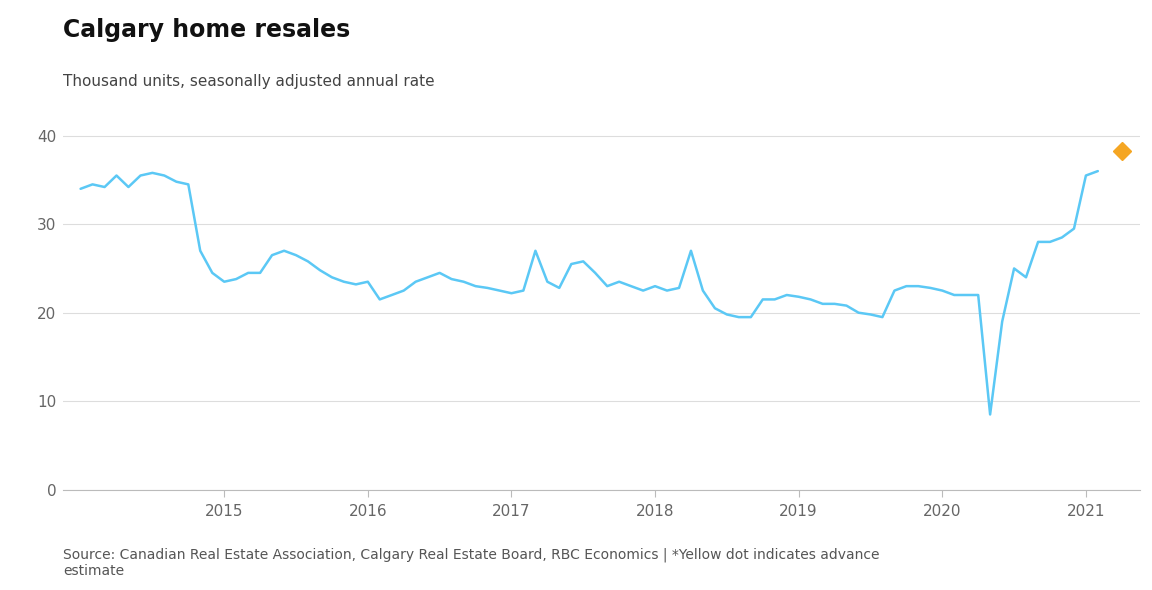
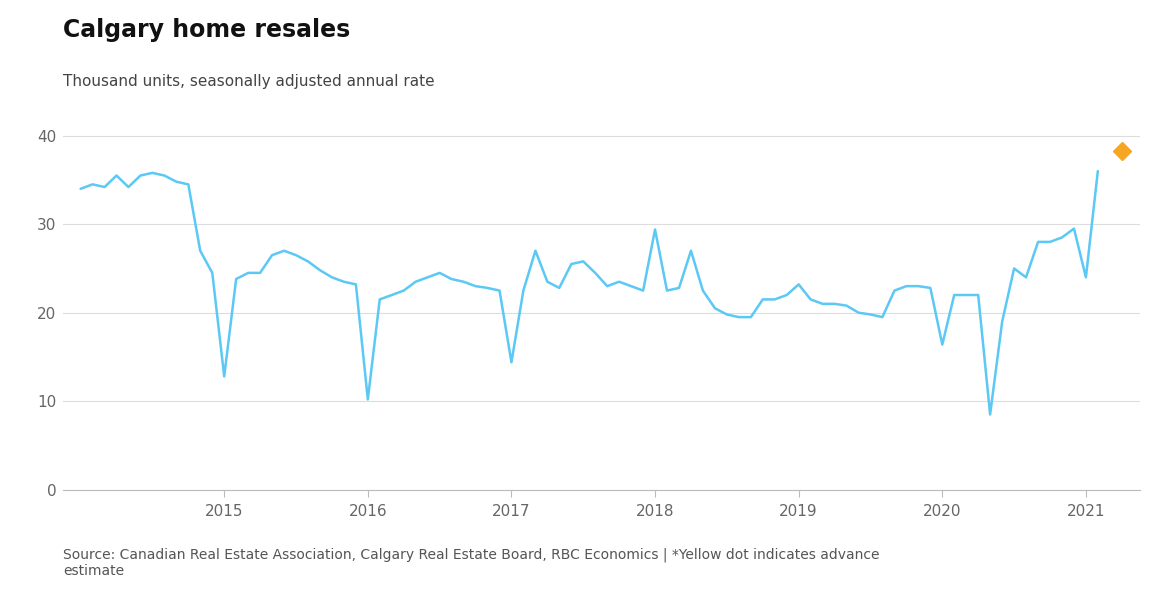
2015: 23.5 -> 12.8
2016: 23.5 -> 10.2
2017: 22.2 -> 14.4
2018: 23.0 -> 29.4
2019: 21.8 -> 23.2
2020: 22.5 -> 16.4
2021: 35.5 -> 24.0
